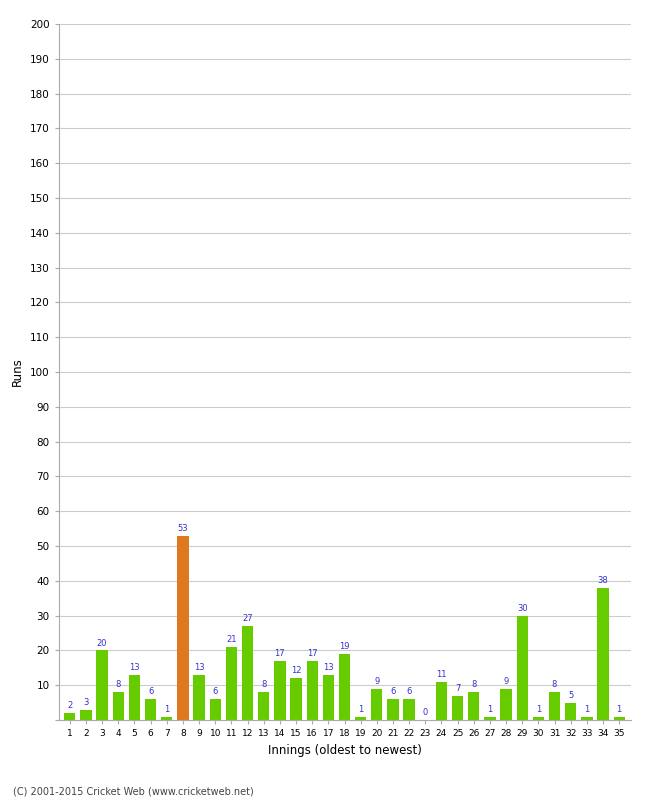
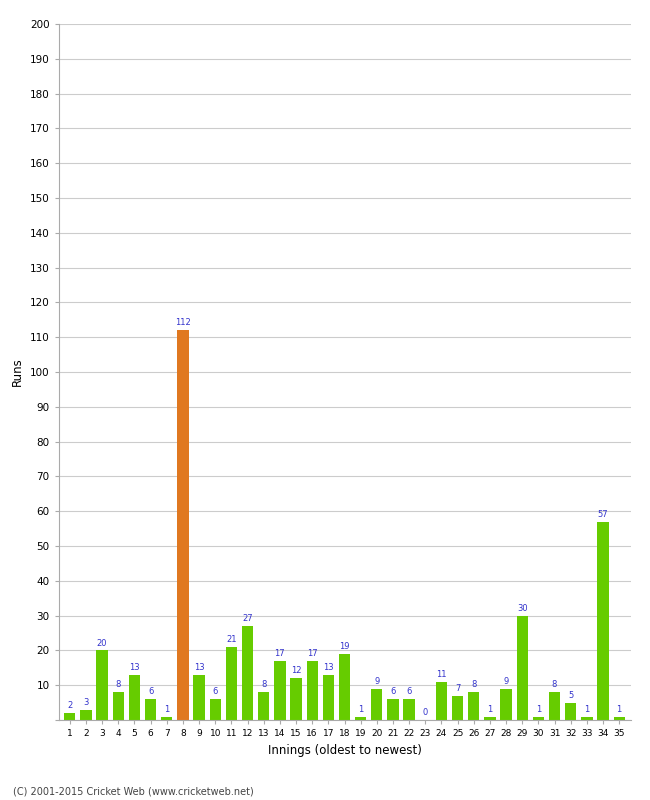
8: 53 -> 112
34: 38 -> 57
